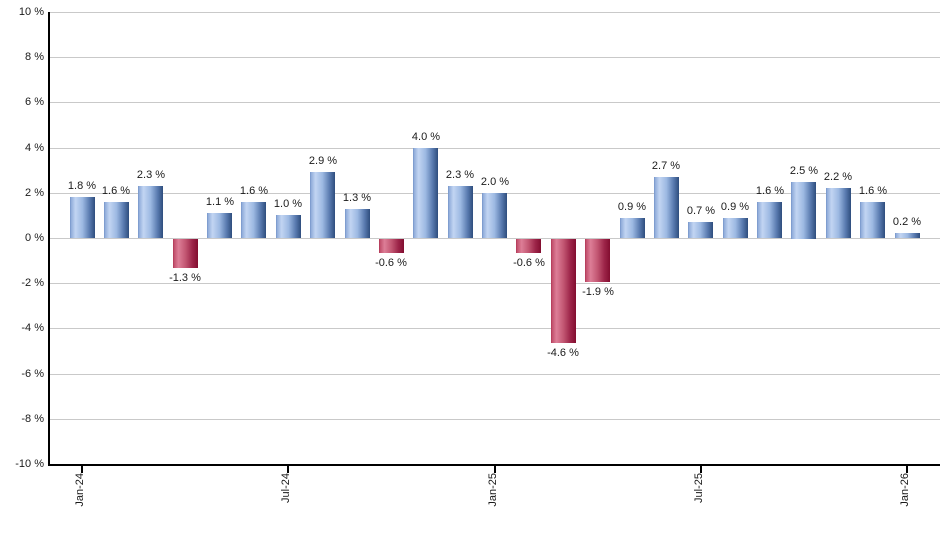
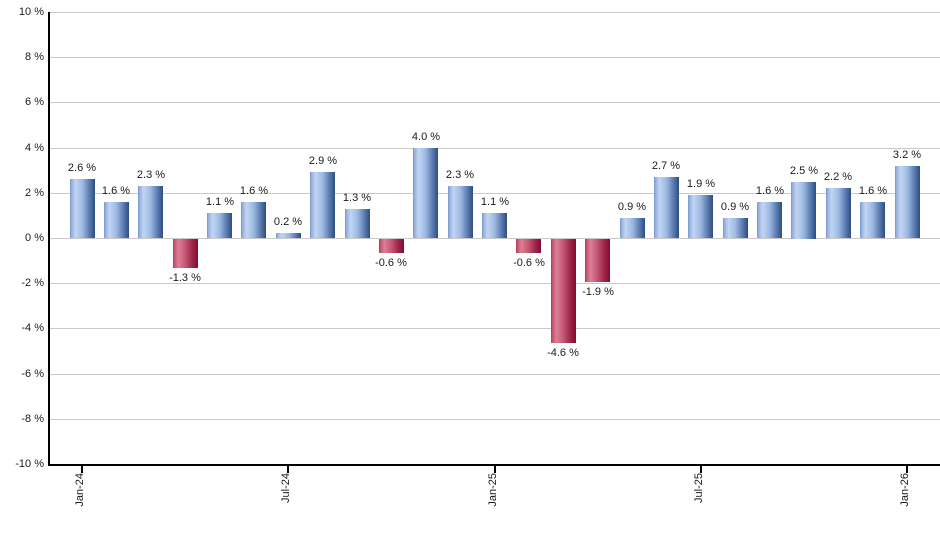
Jan-24: 1.8 -> 2.6
Jul-24: 1.0 -> 0.2
Jan-25: 2.0 -> 1.1
Jul-25: 0.7 -> 1.9
Jan-26: 0.2 -> 3.2
